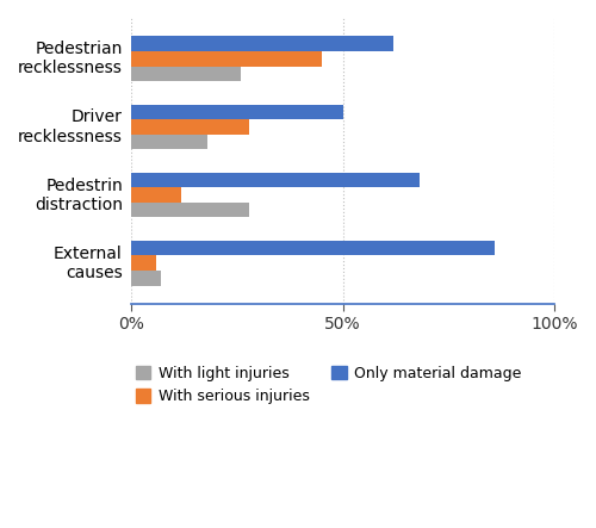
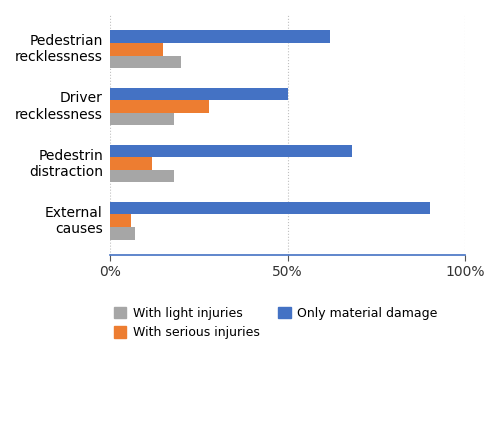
With serious injuries/Pedestrian recklessness: 45% -> 15%
With light injuries/Pedestrian recklessness: 26% -> 20%
With light injuries/Pedestrin distraction: 28% -> 18%
Only material damage/External causes: 86% -> 90%
